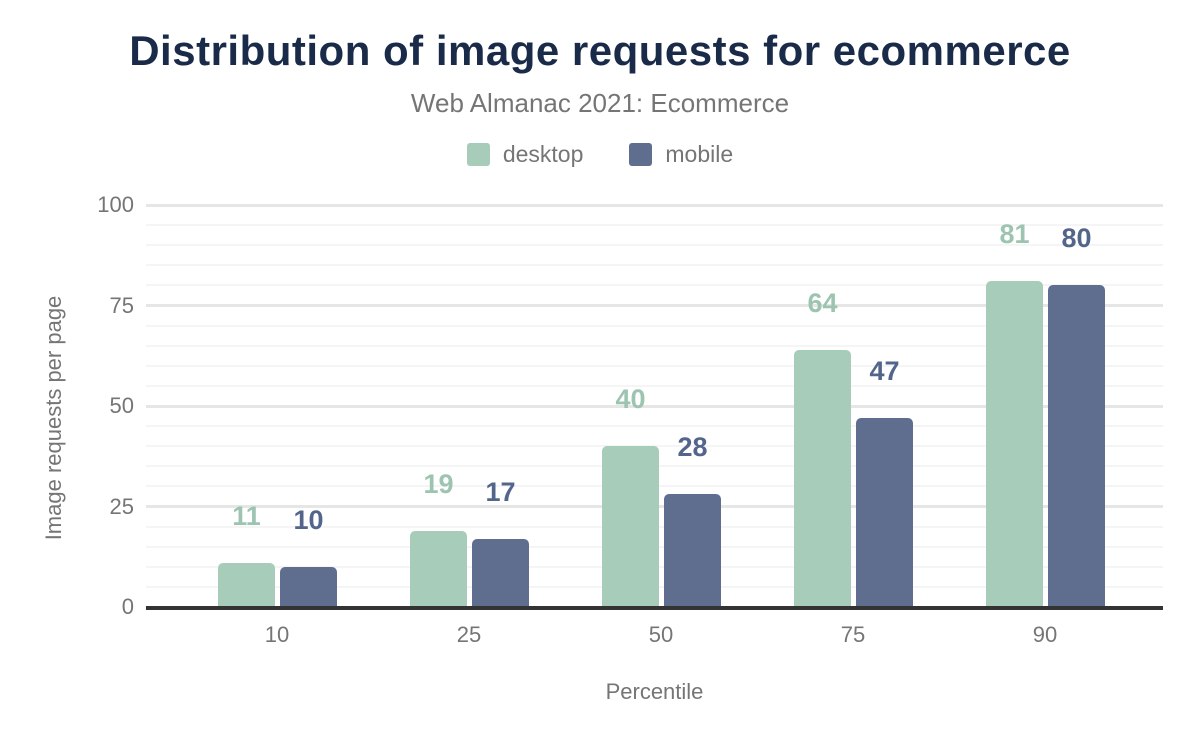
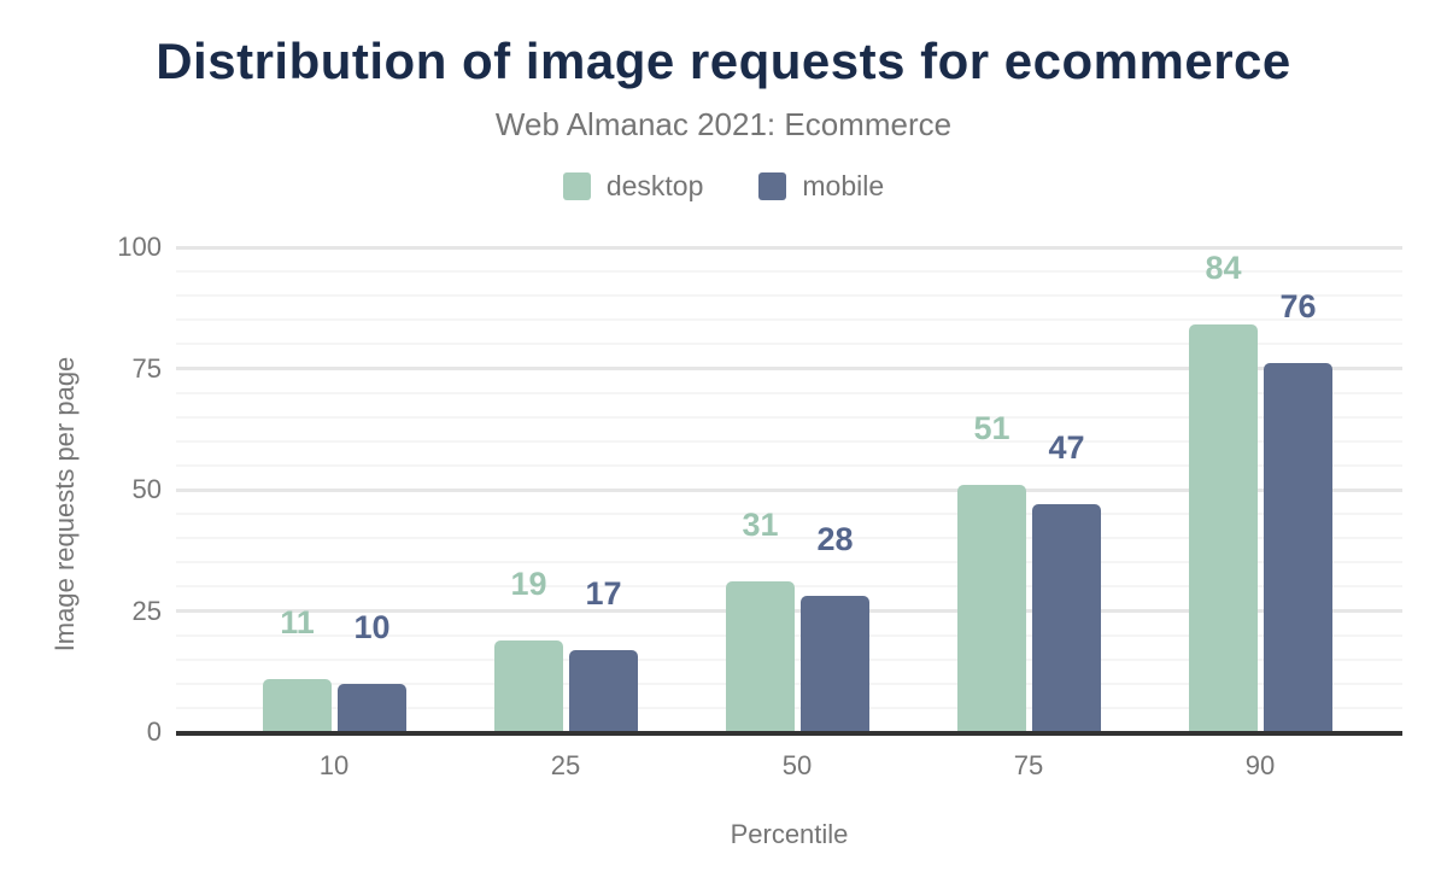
desktop/50: 40 -> 31
desktop/75: 64 -> 51
desktop/90: 81 -> 84
mobile/90: 80 -> 76
